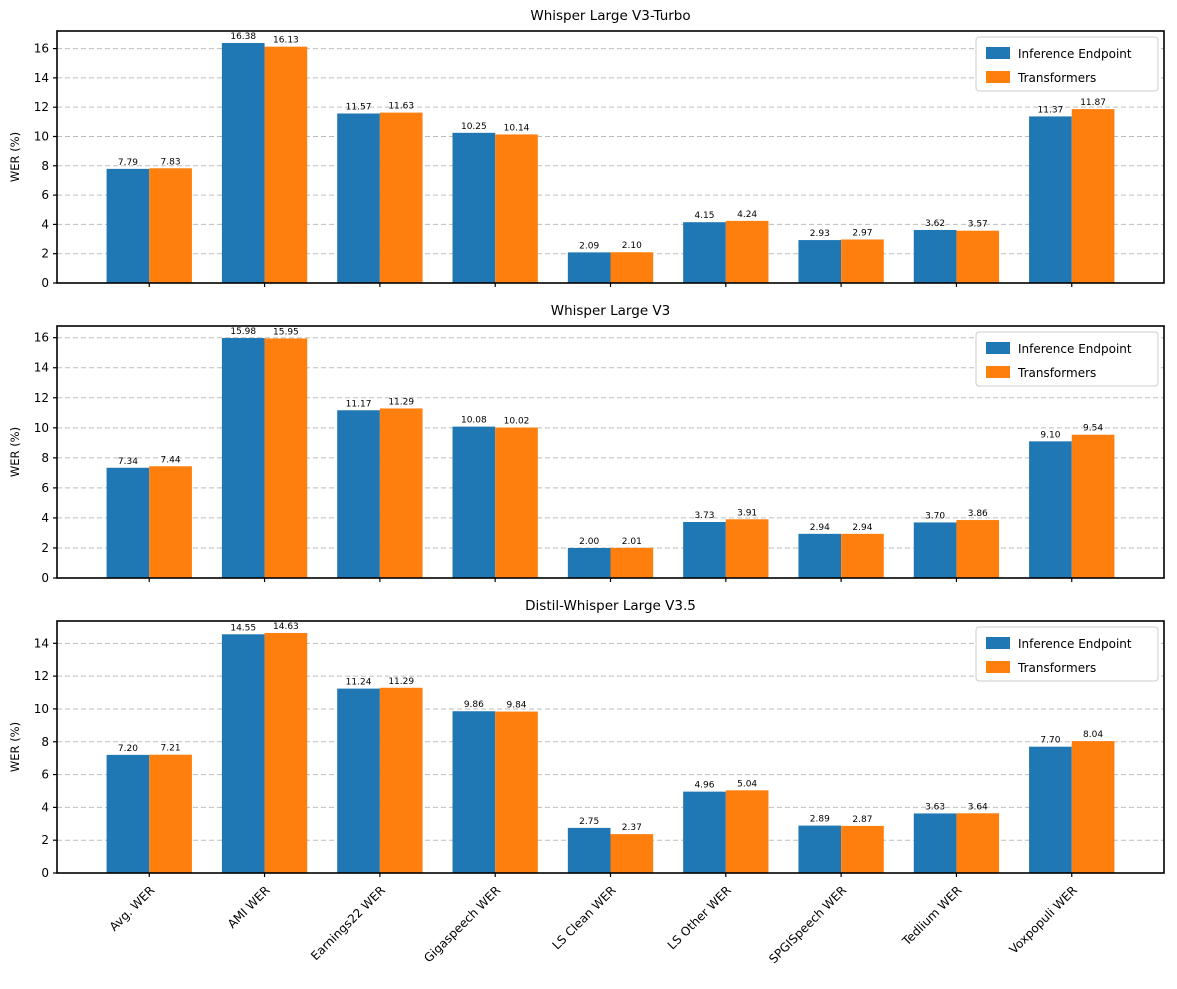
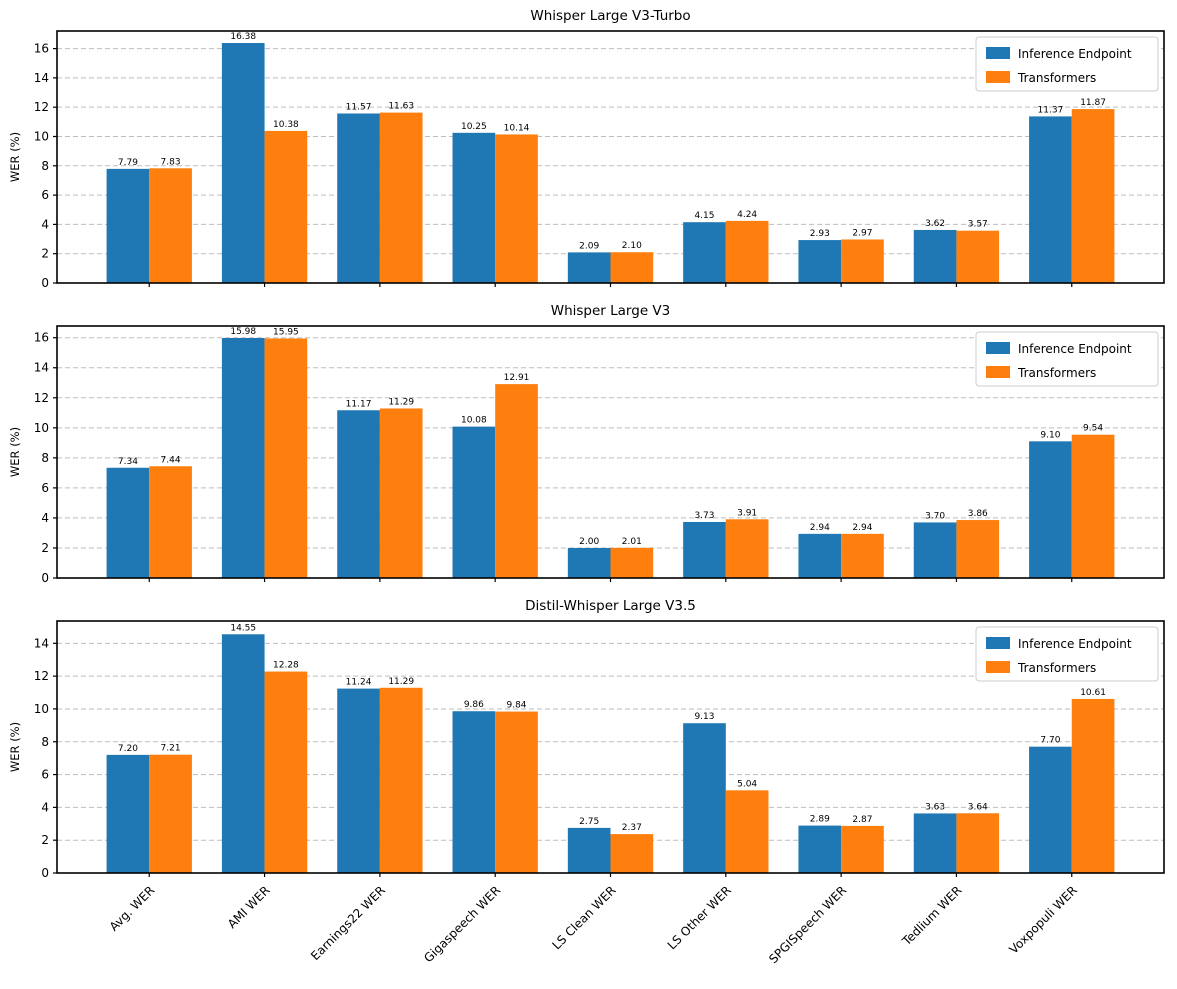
Whisper Large V3-Turbo/Transformers/AMI WER: 16.13 -> 10.38
Whisper Large V3/Transformers/Gigaspeech WER: 10.02 -> 12.91
Distil-Whisper Large V3.5/Transformers/AMI WER: 14.63 -> 12.28
Distil-Whisper Large V3.5/Inference Endpoint/LS Other WER: 4.96 -> 9.13
Distil-Whisper Large V3.5/Transformers/Voxpopuli WER: 8.04 -> 10.61
